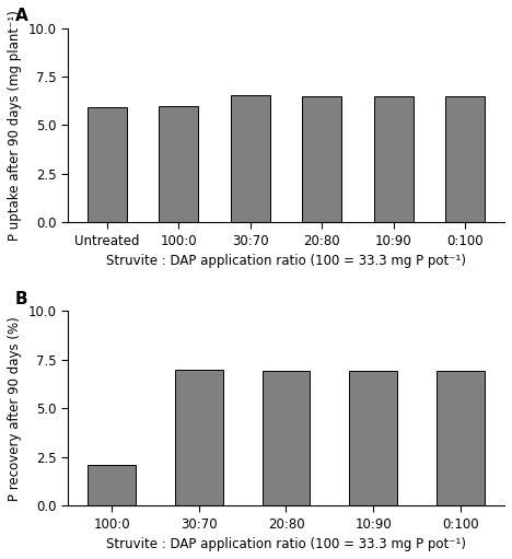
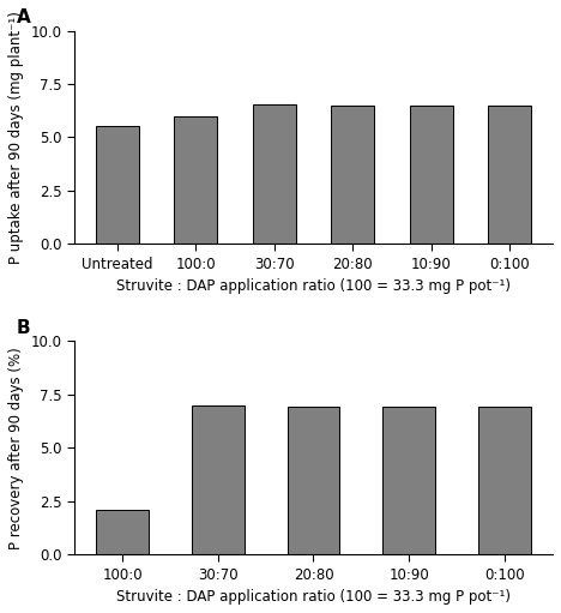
Untreated: 5.9 -> 5.5
